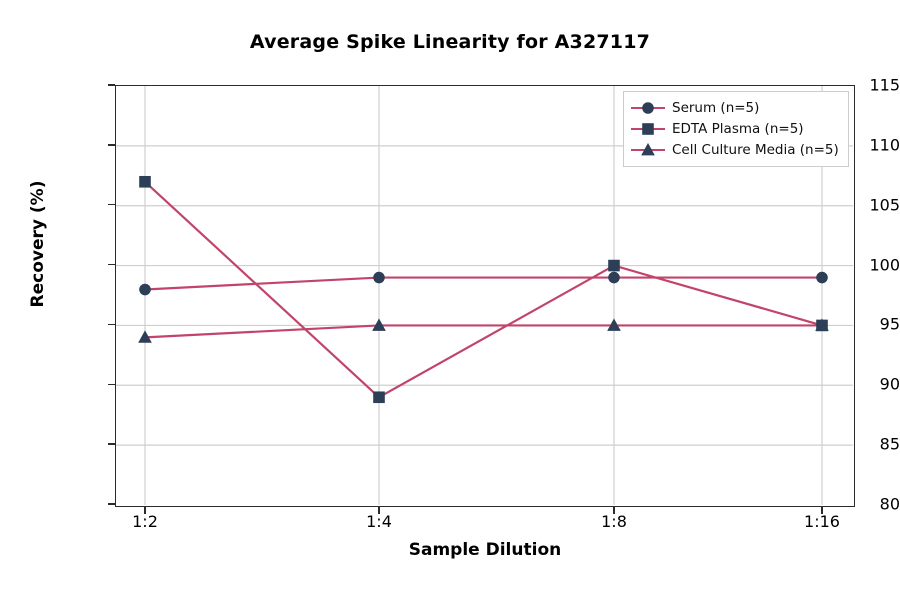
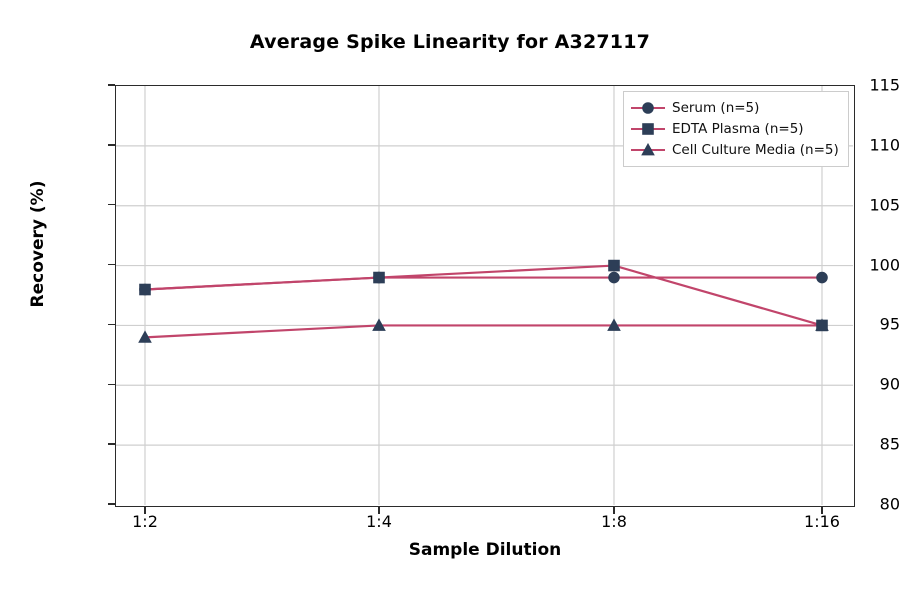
EDTA Plasma (n=5)/1:2: 107 -> 98
EDTA Plasma (n=5)/1:4: 89 -> 99
